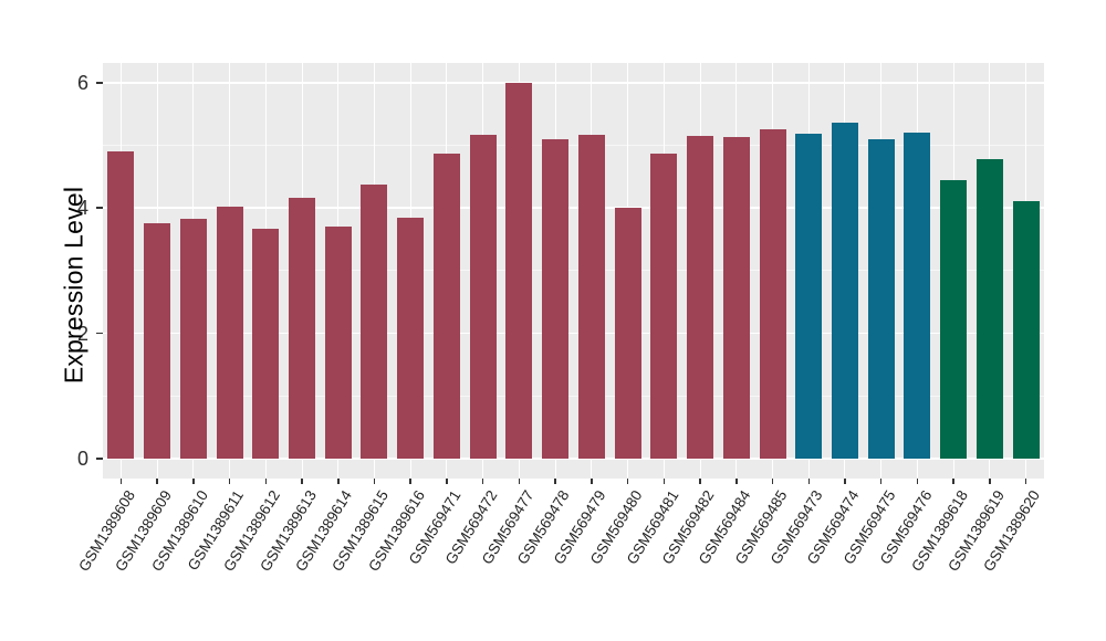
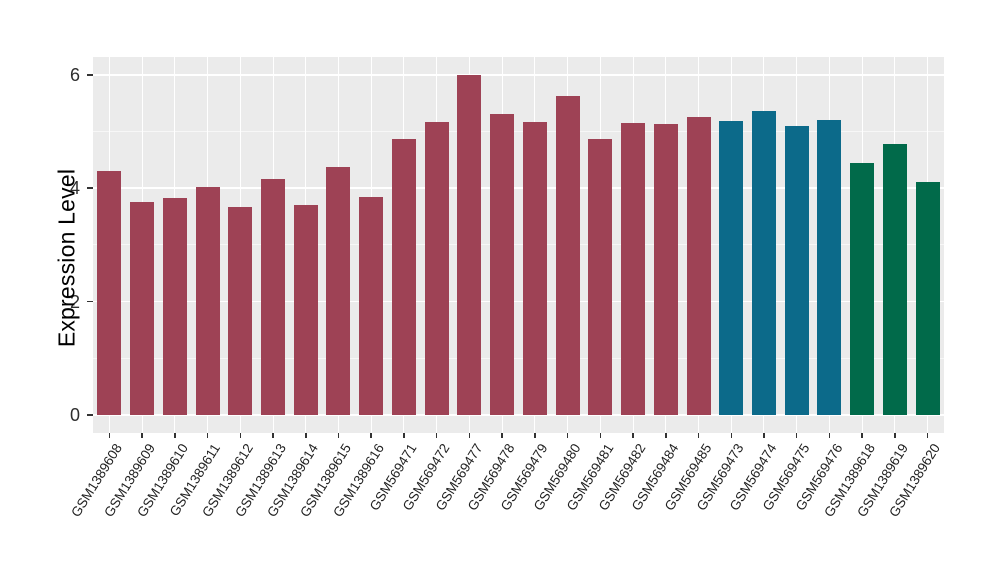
GSM1389608: 4.9 -> 4.3
GSM569478: 5.1 -> 5.3
GSM569480: 4.0 -> 5.6
